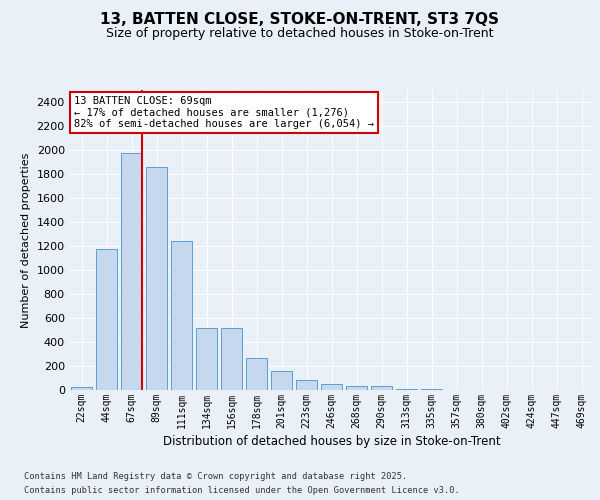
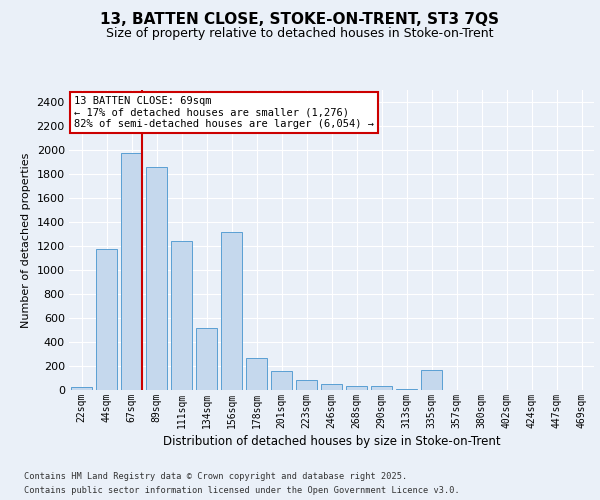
156sqm: 520 -> 1320
335sqm: 0 -> 170
